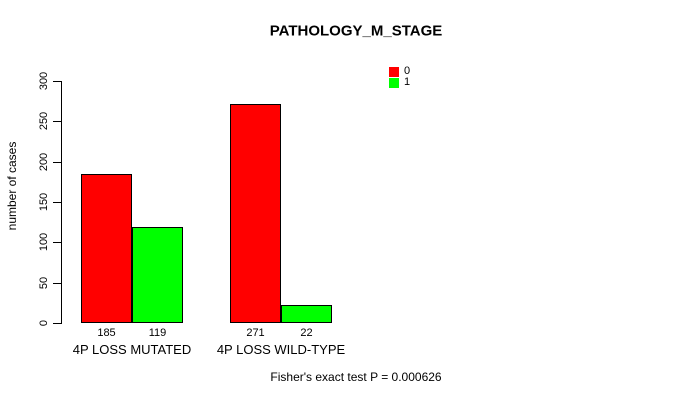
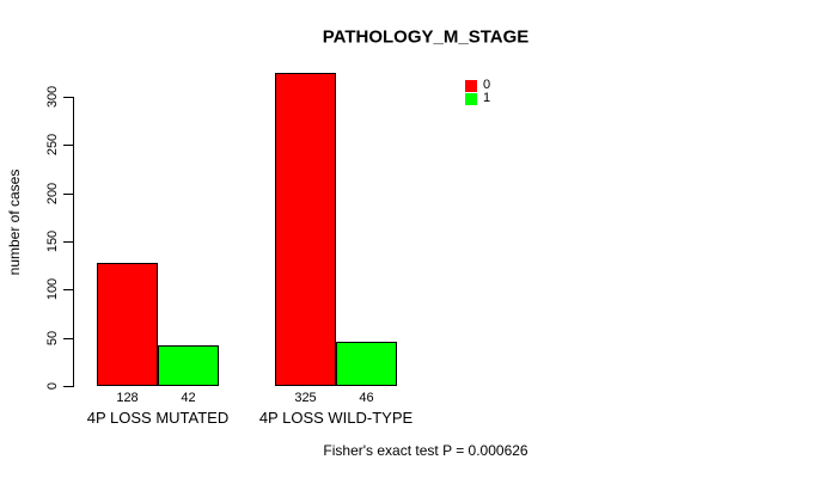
0/4P LOSS MUTATED: 185 -> 128
1/4P LOSS MUTATED: 119 -> 42
0/4P LOSS WILD-TYPE: 271 -> 325
1/4P LOSS WILD-TYPE: 22 -> 46
